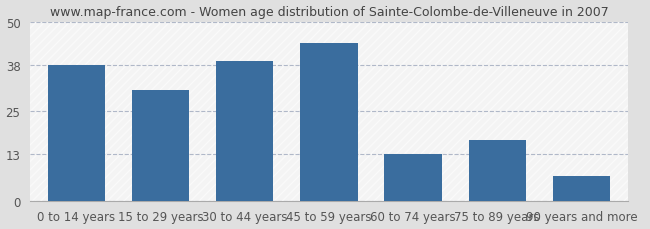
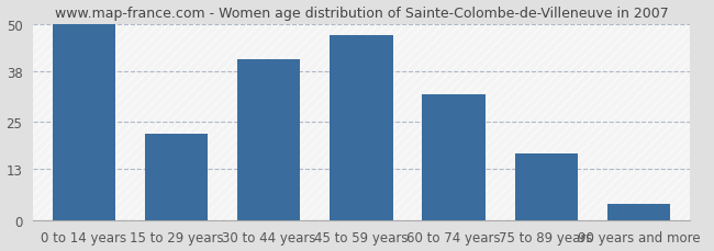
0 to 14 years: 38 -> 50
15 to 29 years: 31 -> 22
30 to 44 years: 39 -> 41
45 to 59 years: 44 -> 47
60 to 74 years: 13 -> 32
90 years and more: 7 -> 4
